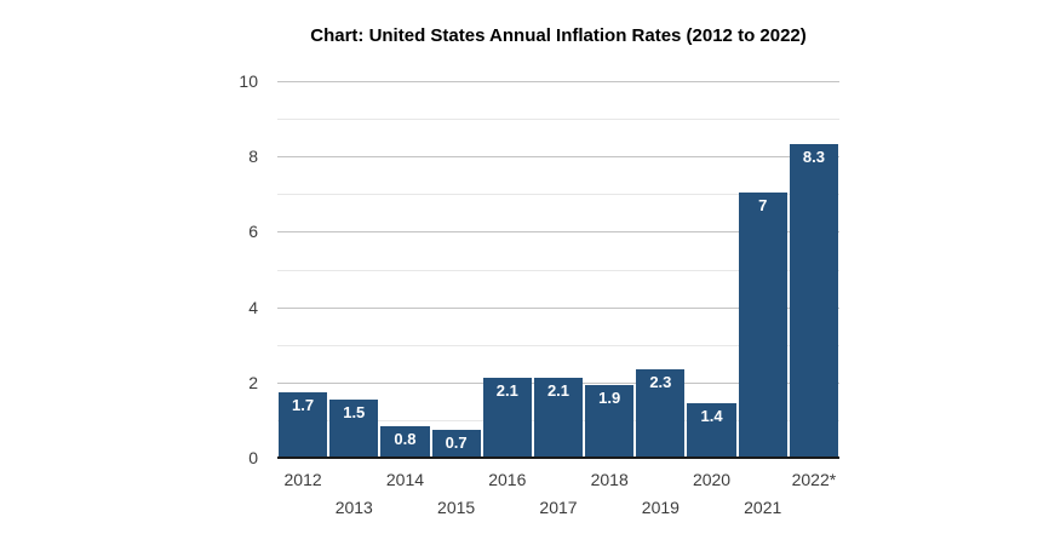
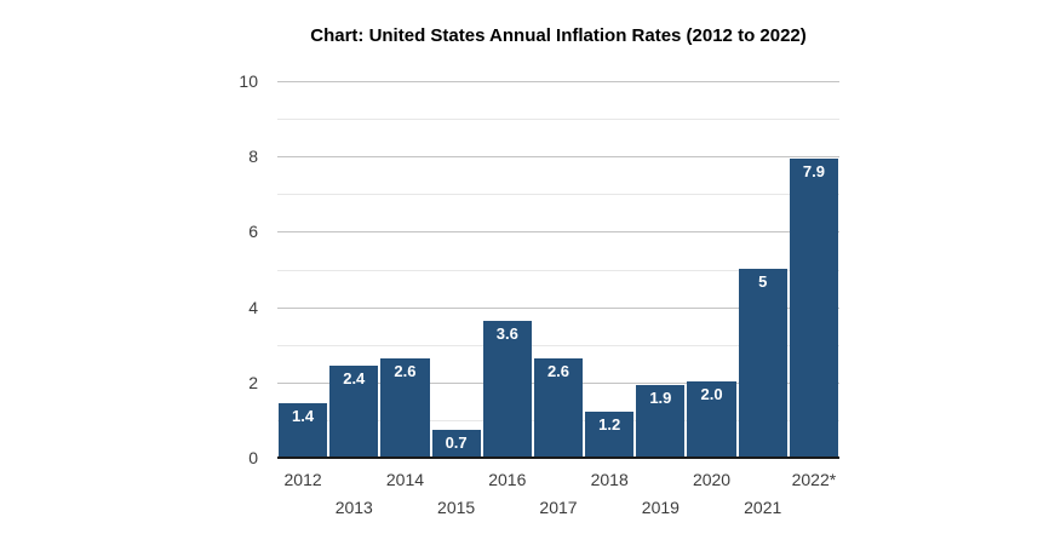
2012: 1.7 -> 1.4
2013: 1.5 -> 2.4
2014: 0.8 -> 2.6
2016: 2.1 -> 3.6
2017: 2.1 -> 2.6
2018: 1.9 -> 1.2
2019: 2.3 -> 1.9
2020: 1.4 -> 2.0
2021: 7 -> 5
2022*: 8.3 -> 7.9
